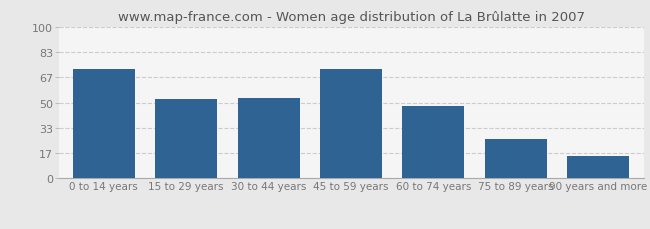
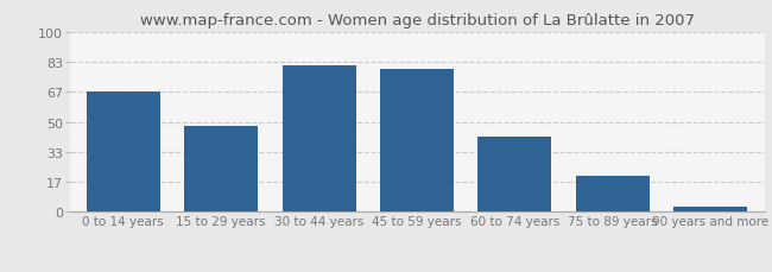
0 to 14 years: 72 -> 67
15 to 29 years: 52 -> 48
30 to 44 years: 53 -> 81
45 to 59 years: 72 -> 79
60 to 74 years: 48 -> 42
75 to 89 years: 26 -> 20
90 years and more: 15 -> 3
